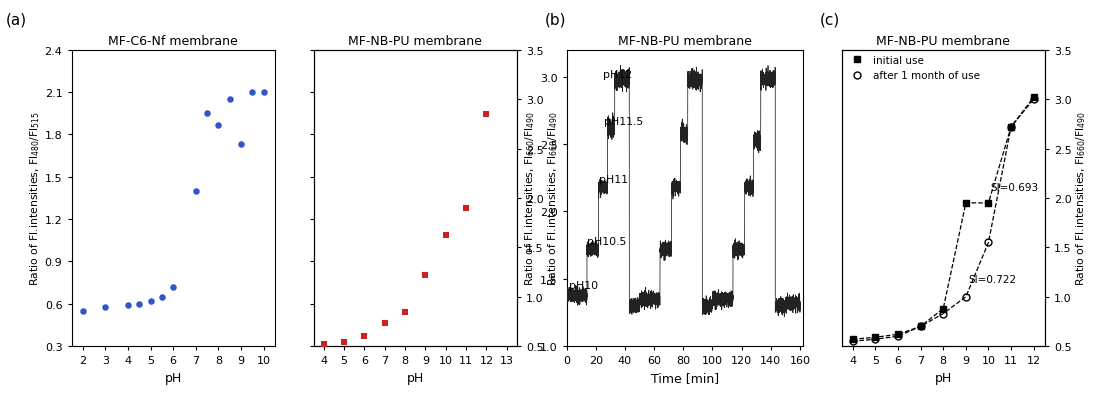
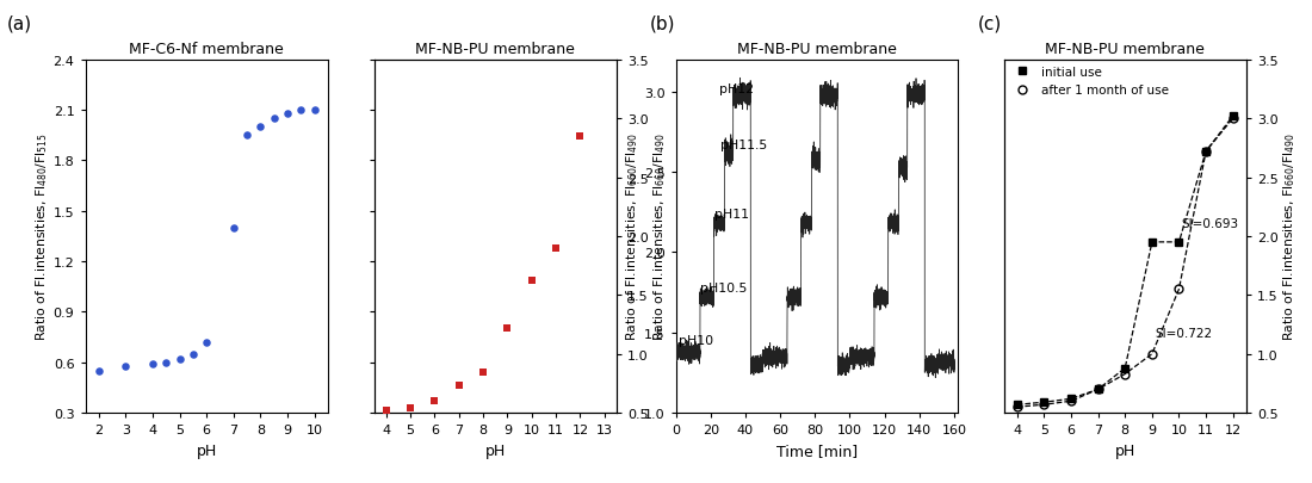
MF-C6-Nf membrane/8: 1.87 -> 2.00
MF-C6-Nf membrane/9: 1.73 -> 2.08
